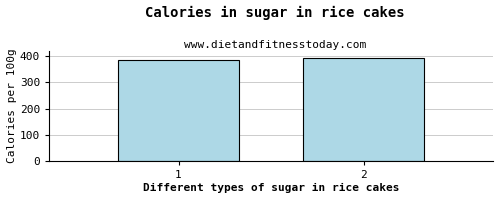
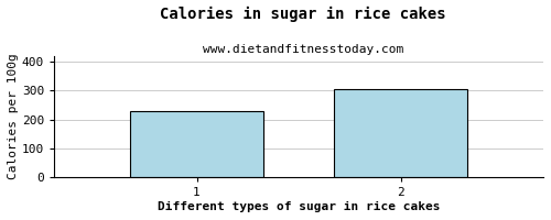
1: 385 -> 230
2: 394 -> 305
